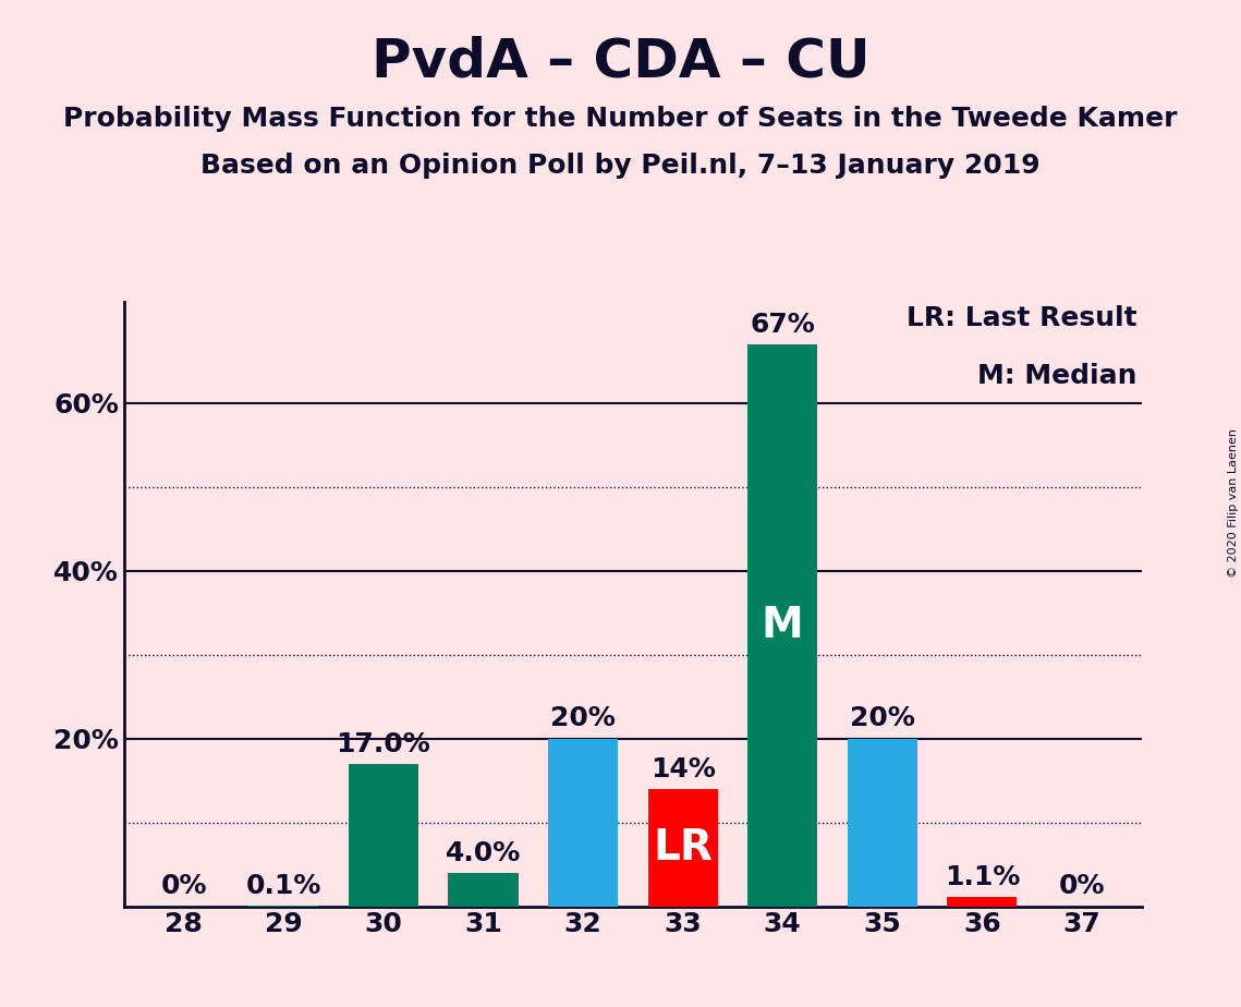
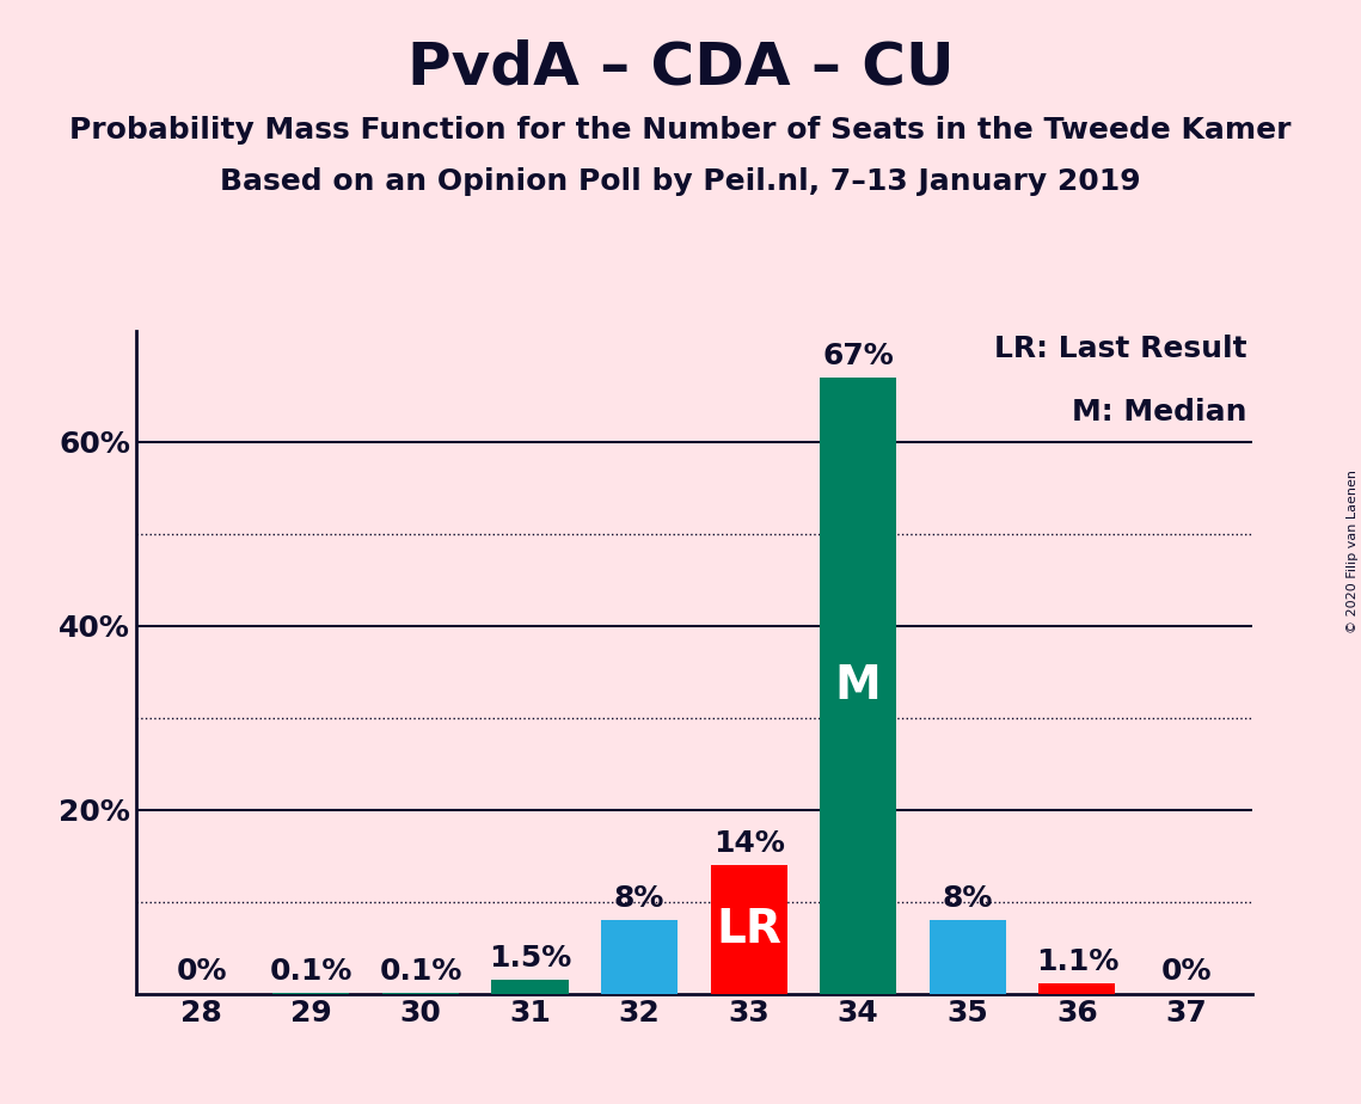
30: 17.0% -> 0.1%
31: 4.0% -> 1.5%
32: 20% -> 8%
35: 20% -> 8%
